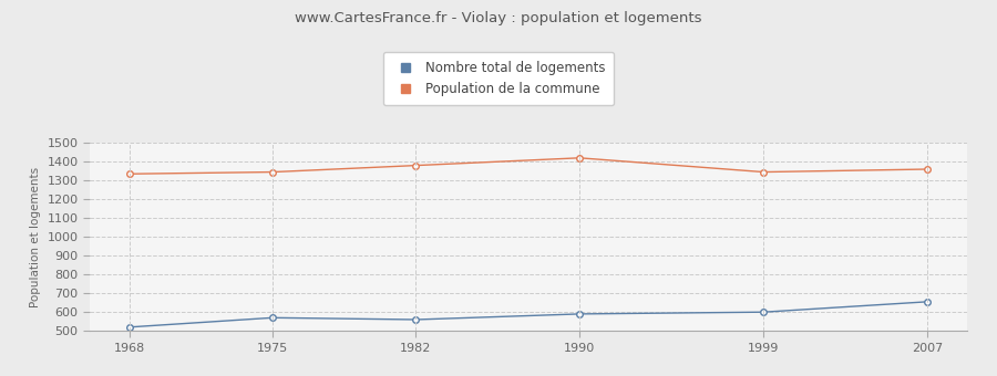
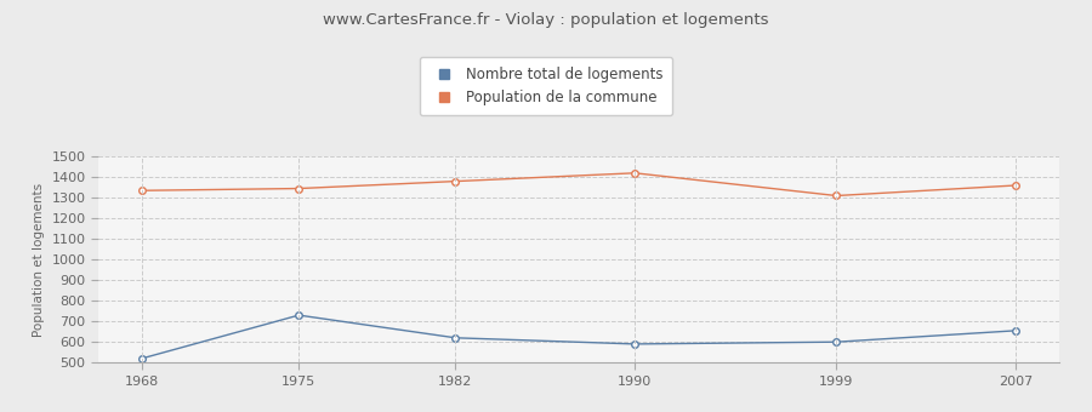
Nombre total de logements/1975: 570 -> 730
Nombre total de logements/1982: 560 -> 620
Population de la commune/1999: 1340 -> 1310
